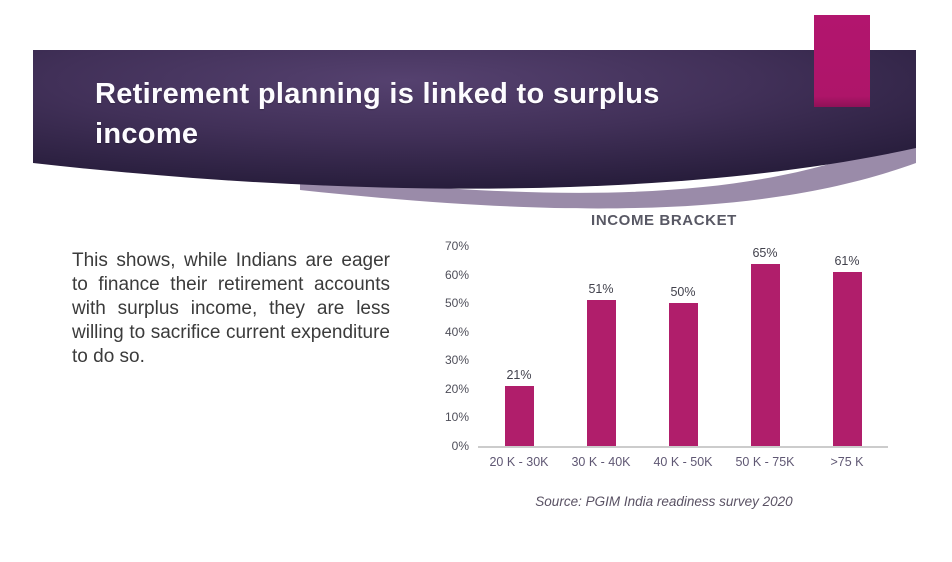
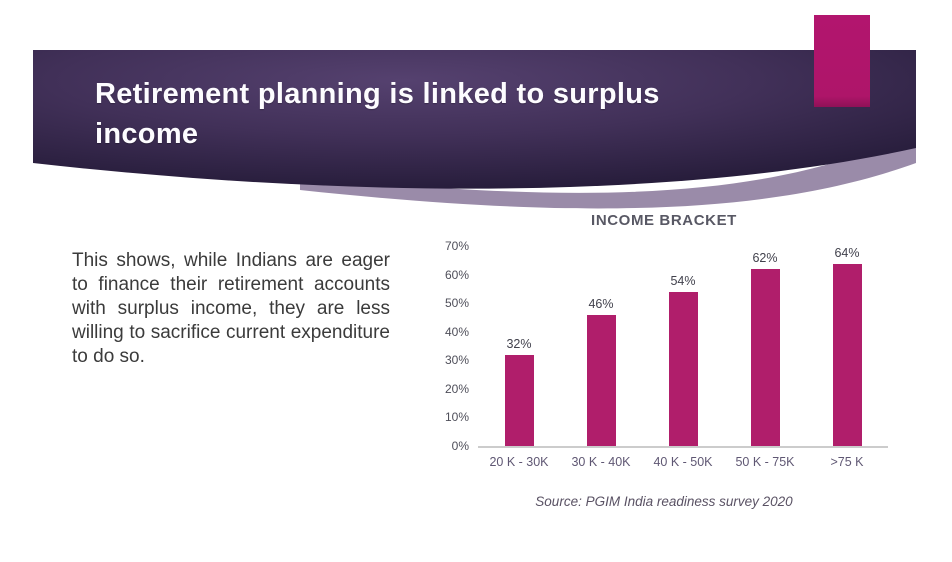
20 K - 30K: 21% -> 32%
30 K - 40K: 51% -> 46%
40 K - 50K: 50% -> 54%
50 K - 75K: 65% -> 62%
>75 K: 61% -> 64%
